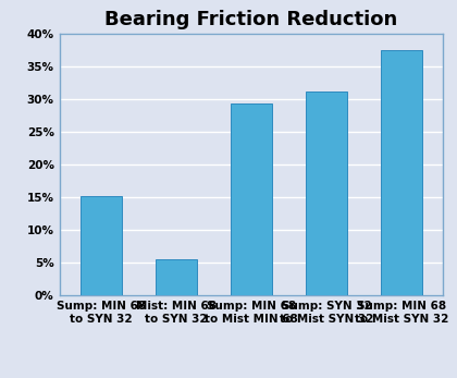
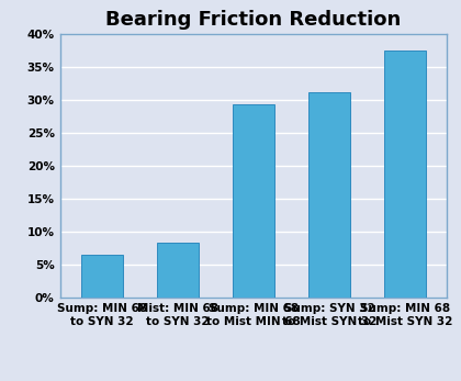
Sump: MIN 68 to SYN 32: 15.2% -> 6.5%
Mist: MIN 68 to SYN 32: 5.4% -> 8.3%
